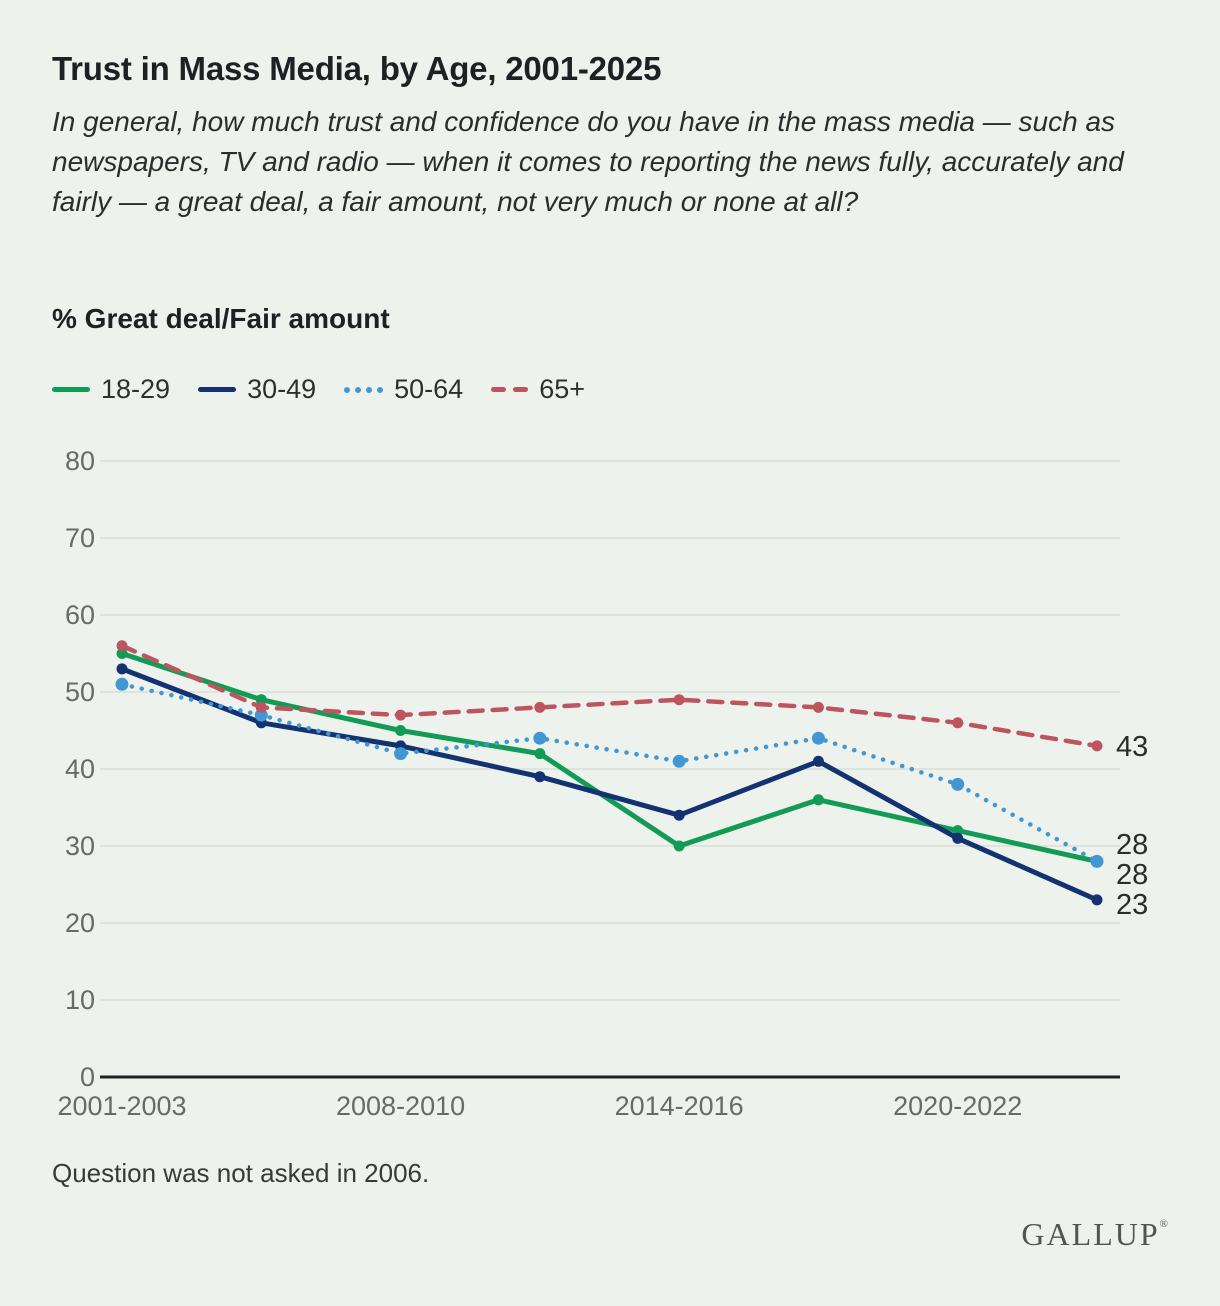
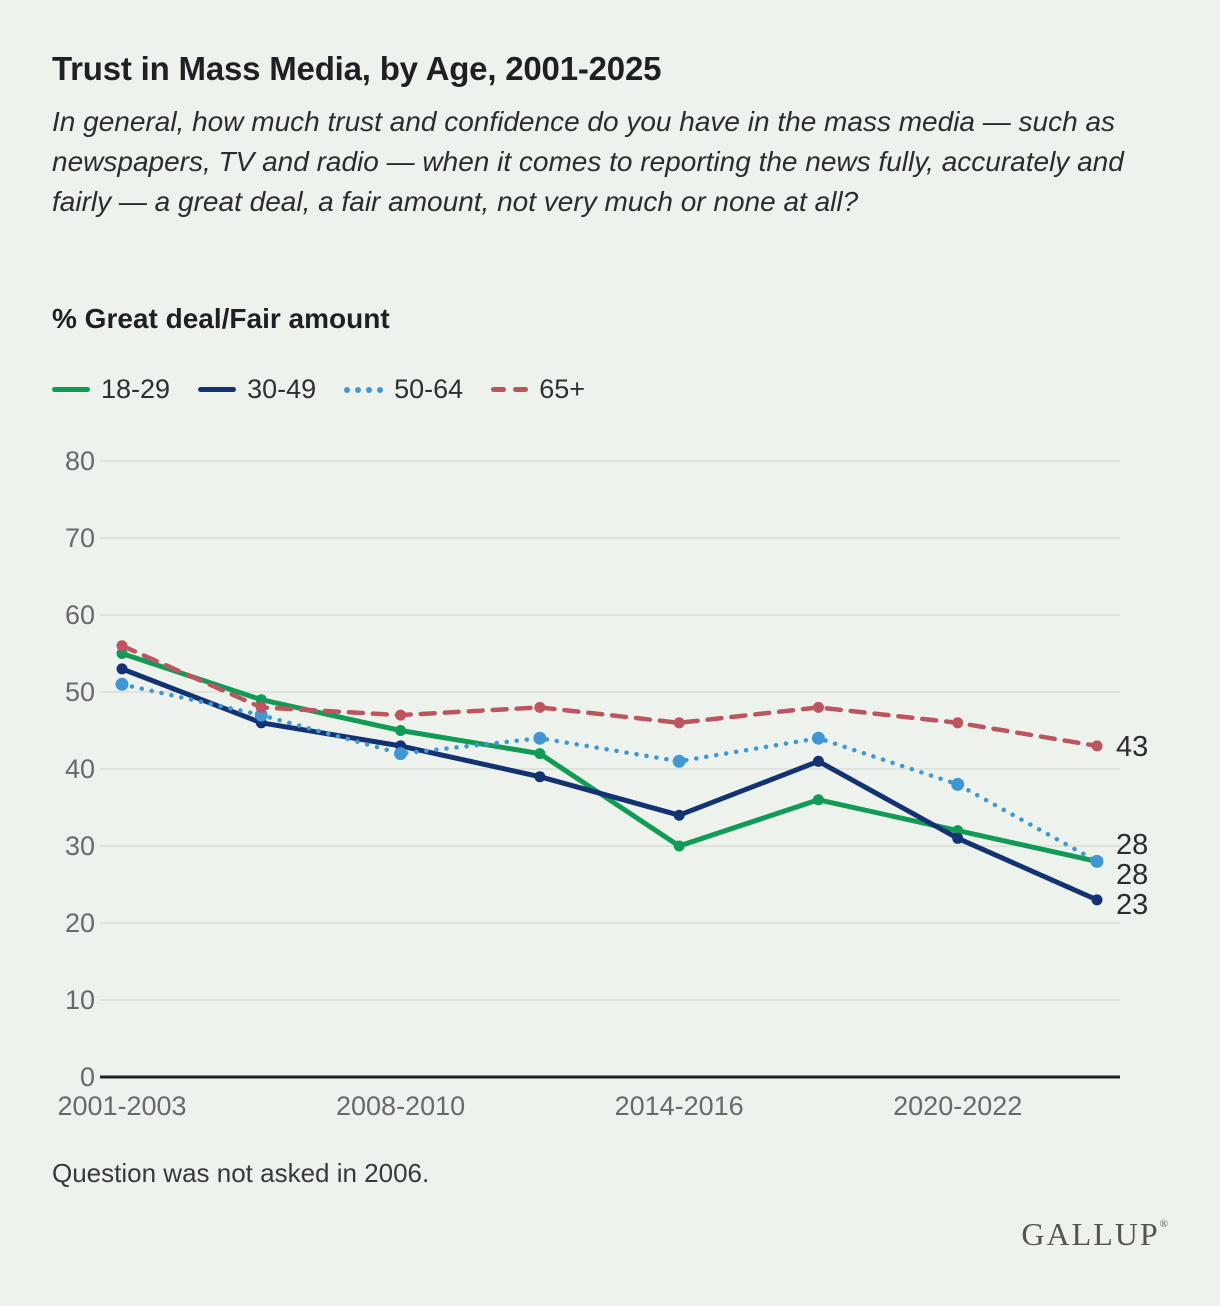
65+/2014-2016: 49 -> 46
